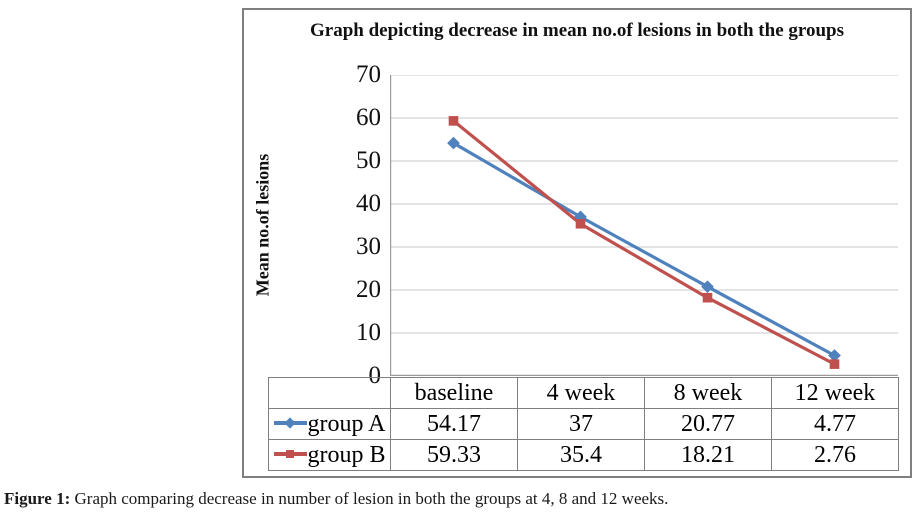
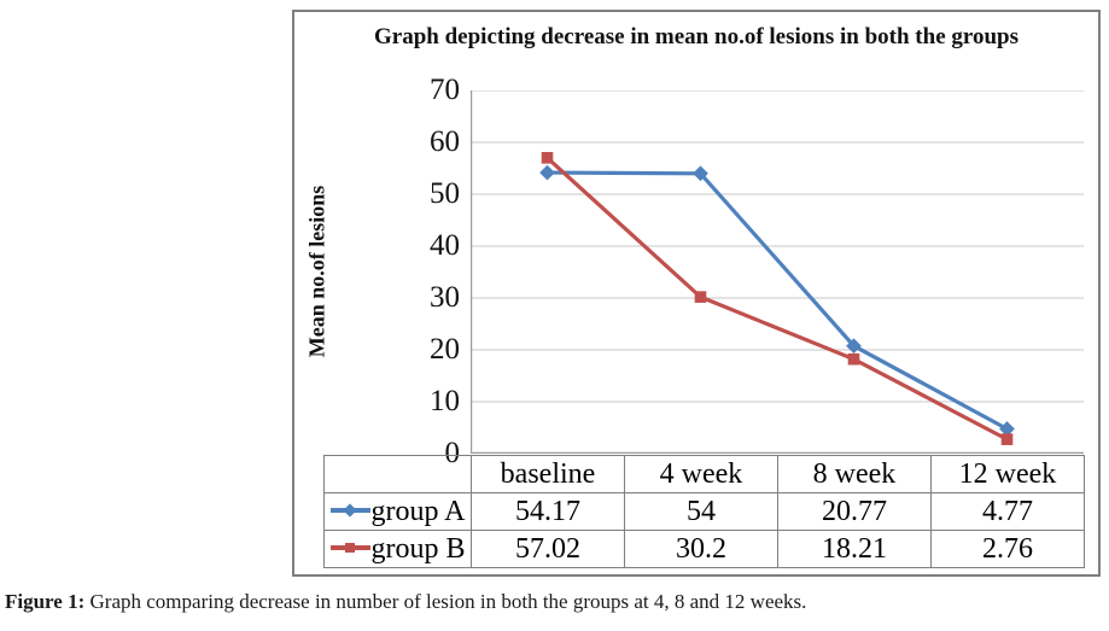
group B/baseline: 59.33 -> 57.02
group A/4 week: 37 -> 54
group B/4 week: 35.4 -> 30.2
